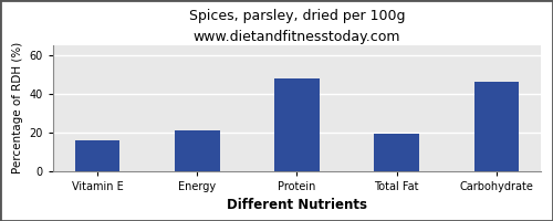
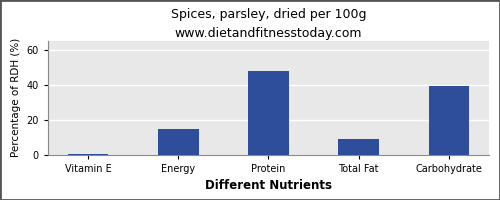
Vitamin E: 16 -> 0
Energy: 21 -> 15
Total Fat: 19 -> 9
Carbohydrate: 46 -> 39
